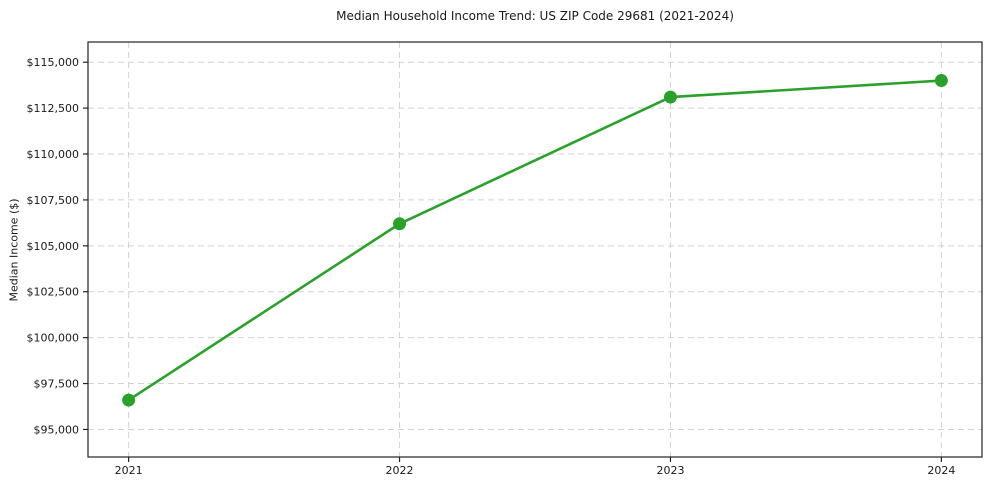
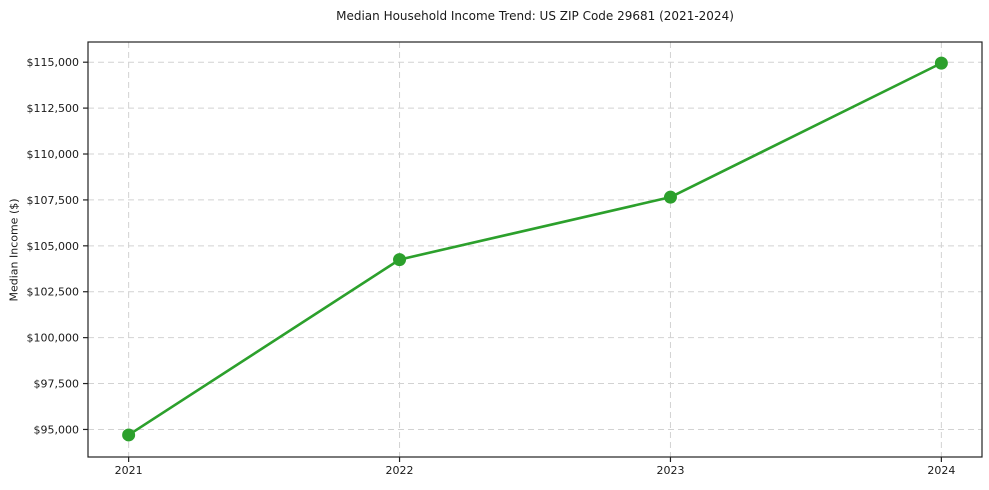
2021: $96600 -> $94700
2022: $106200 -> $104200
2023: $113100 -> $107600
2024: $114000 -> $115000
